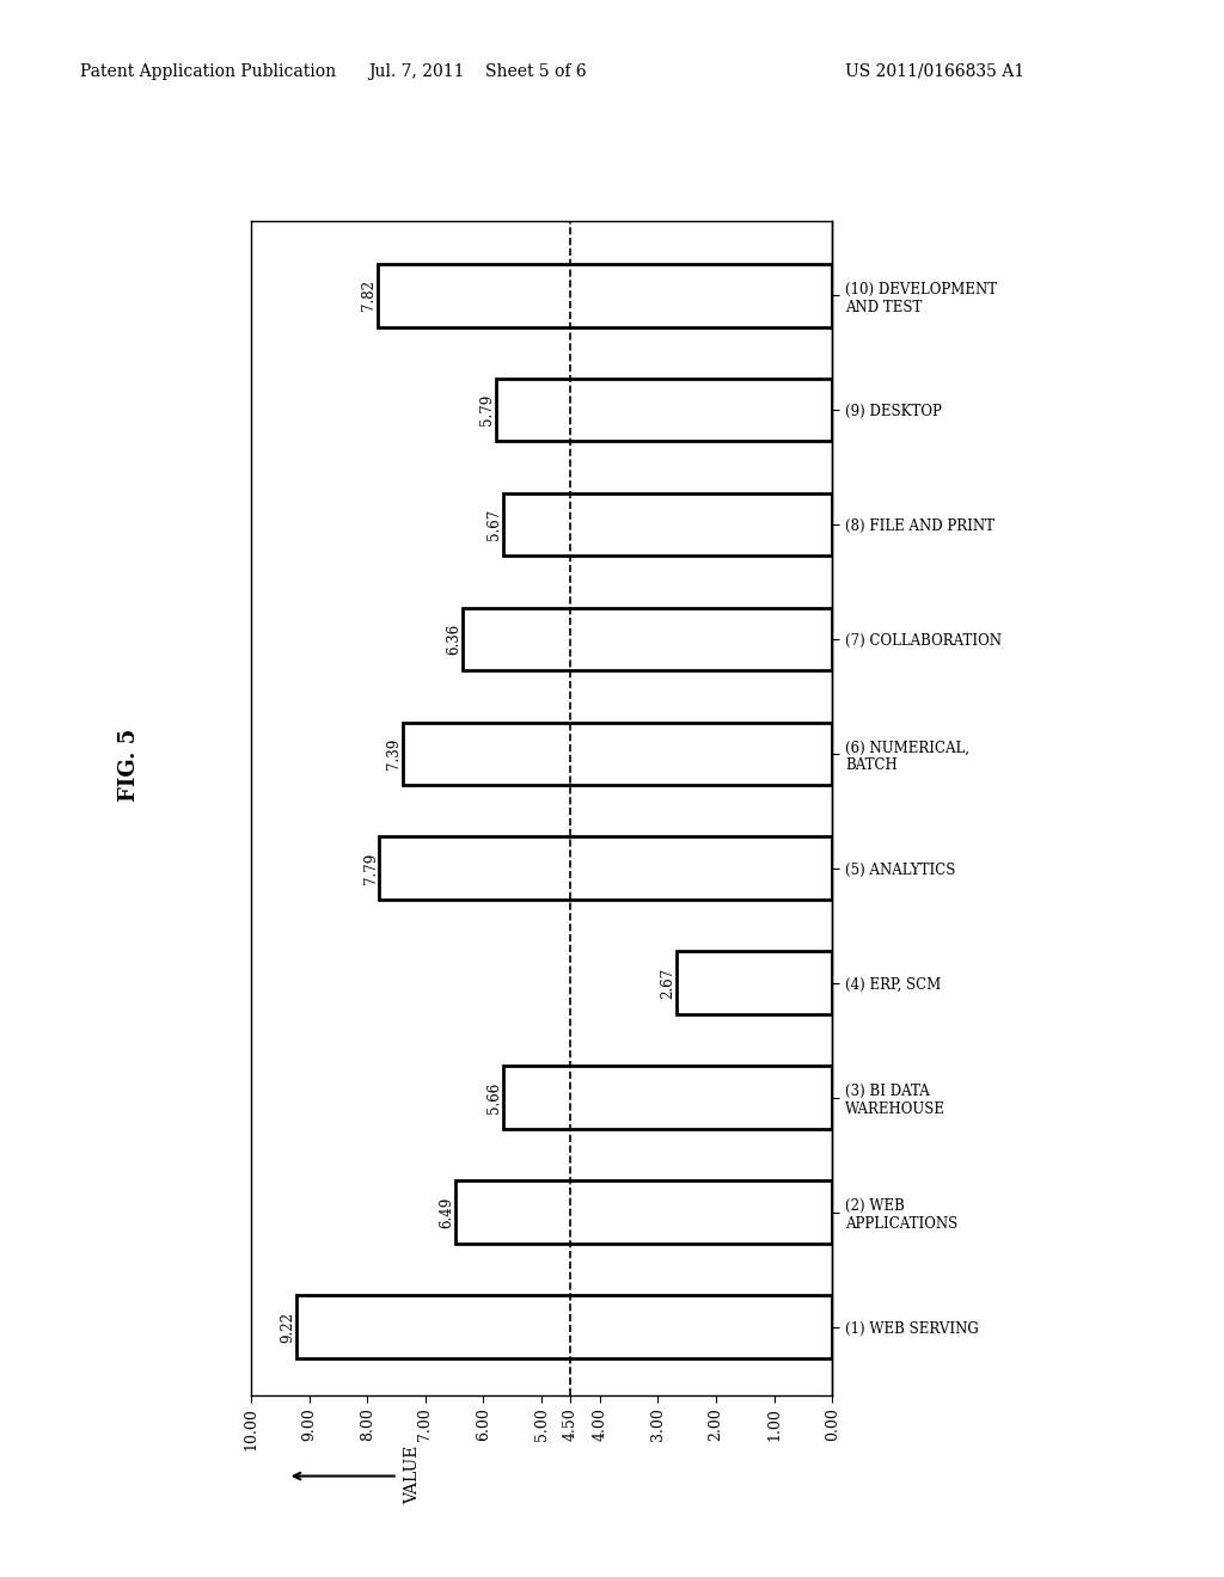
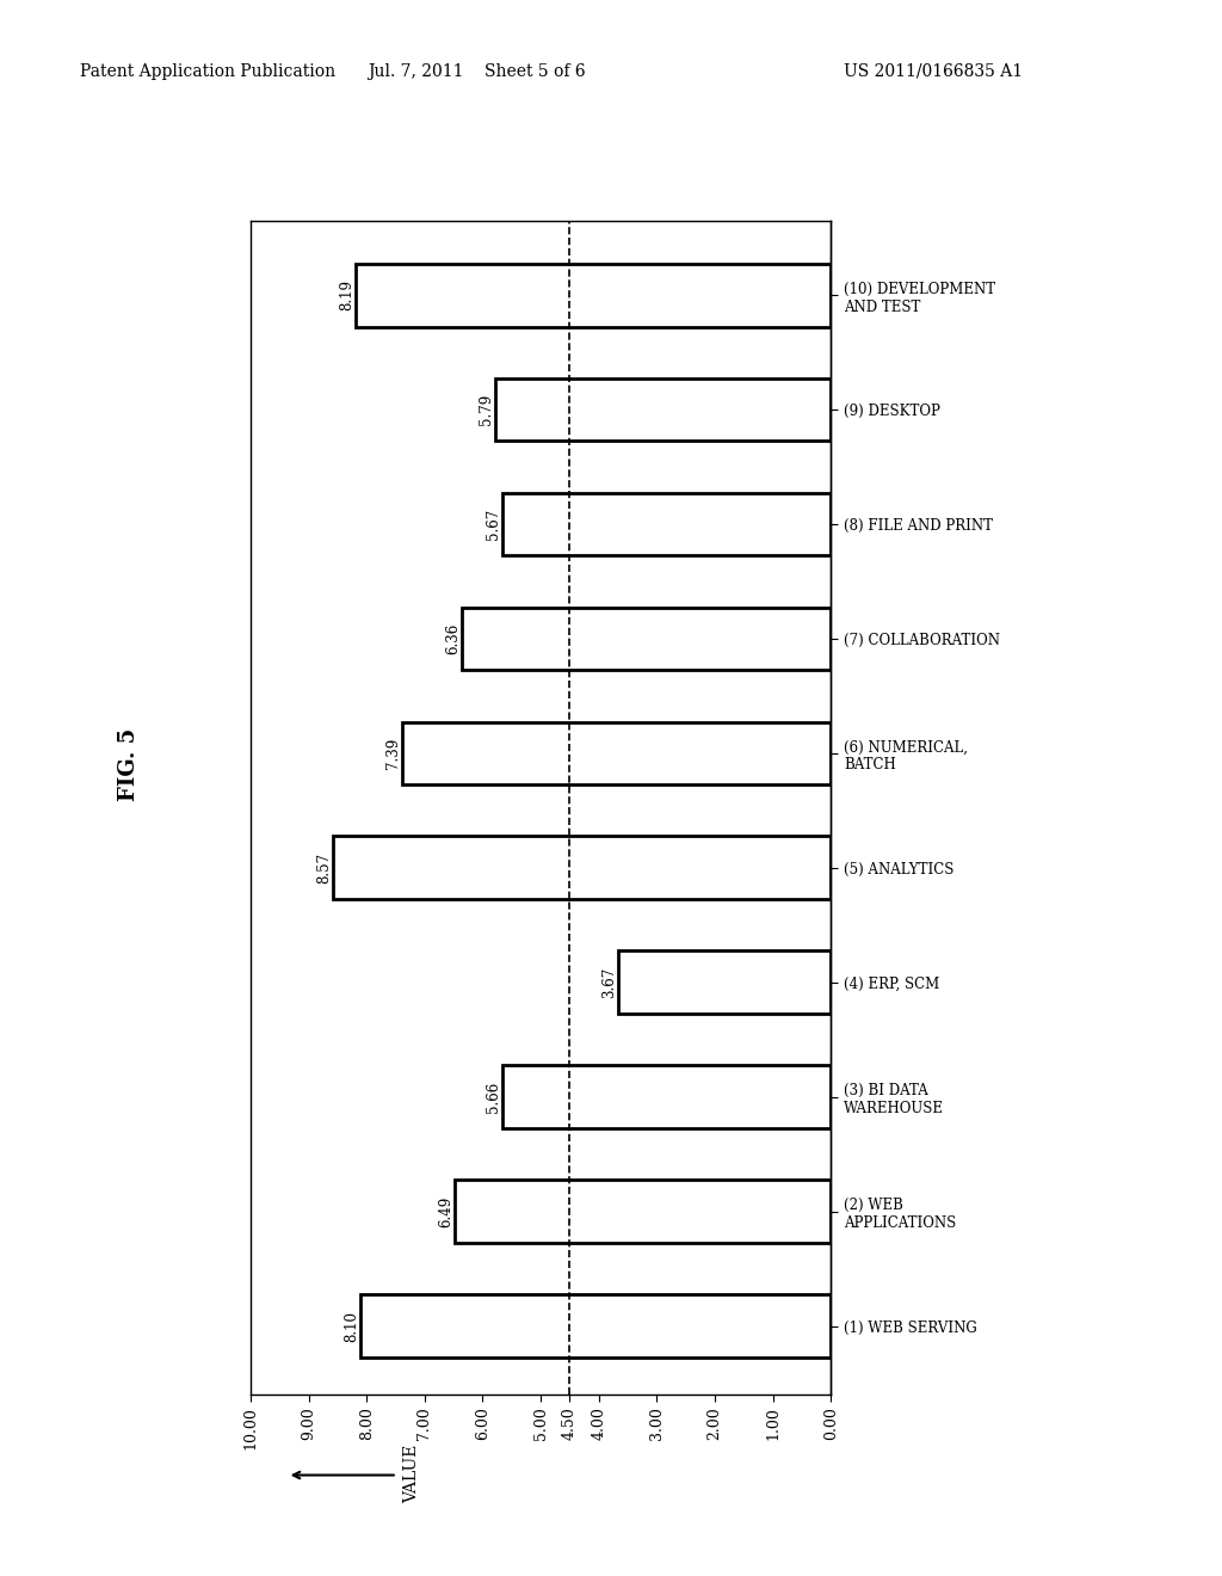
(10) DEVELOPMENT AND TEST: 7.82 -> 8.19
(5) ANALYTICS: 7.79 -> 8.57
(4) ERP, SCM: 2.67 -> 3.67
(1) WEB SERVING: 9.22 -> 8.10
